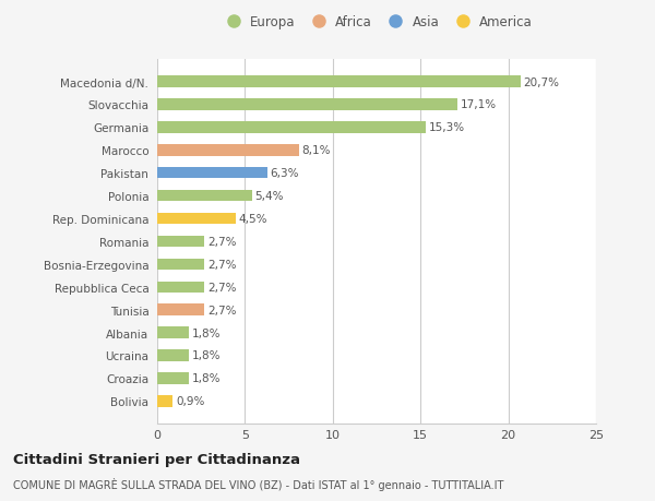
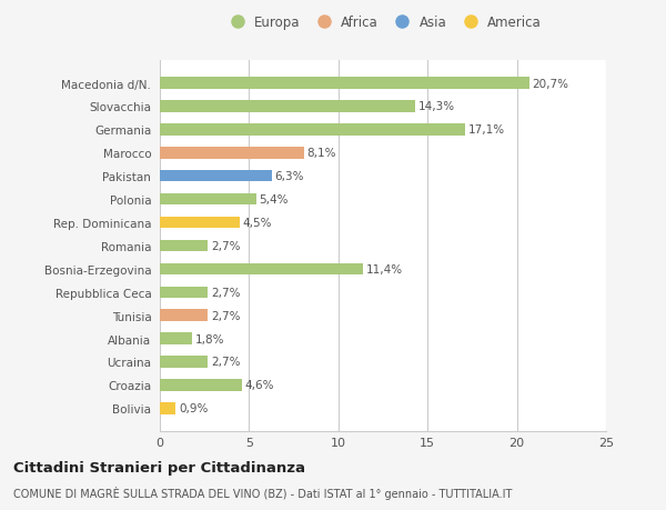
Slovacchia: 17,1% -> 14,3%
Germania: 15,3% -> 17,1%
Bosnia-Erzegovina: 2,7% -> 11,4%
Ucraina: 1,8% -> 2,7%
Croazia: 1,8% -> 4,6%
